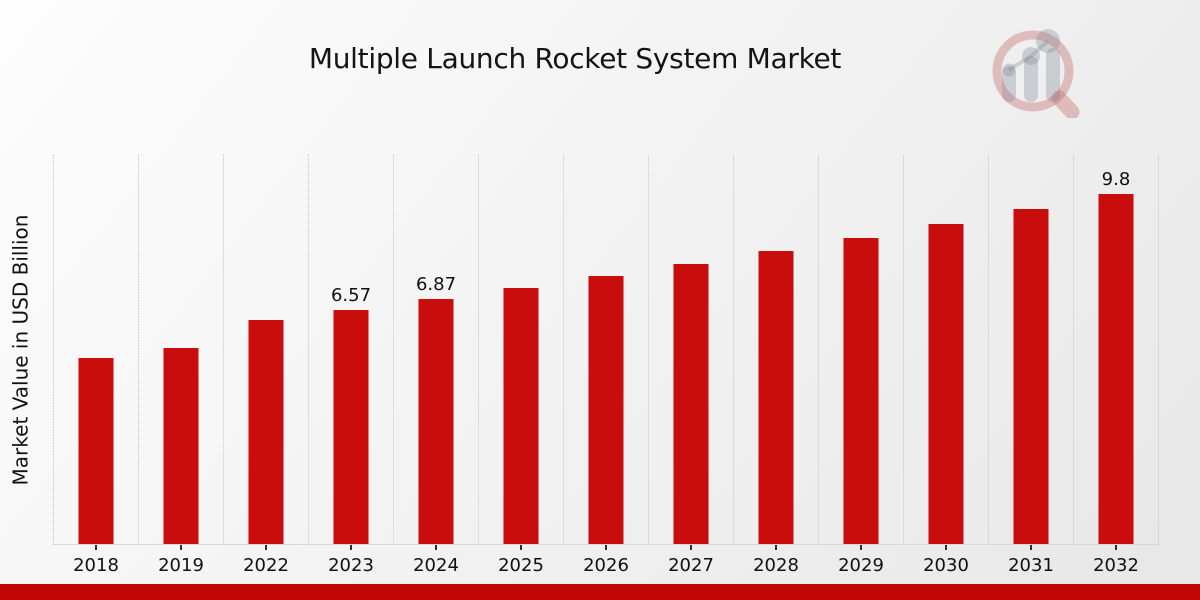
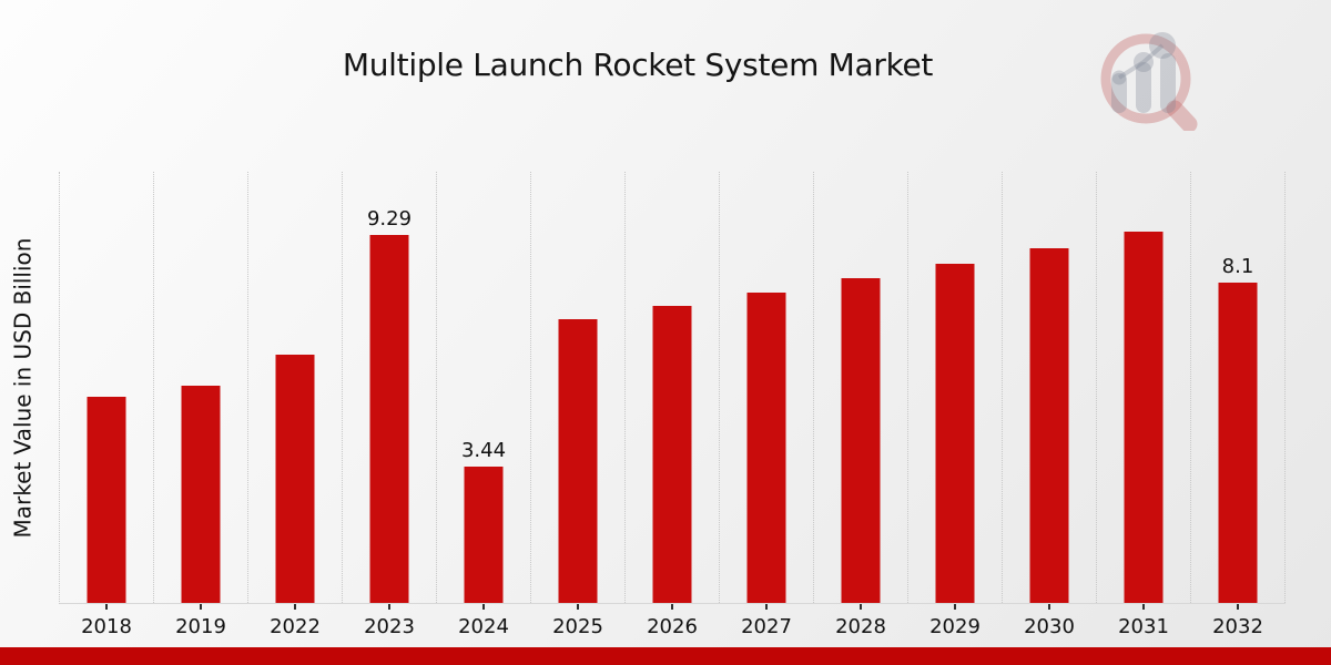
2023: 6.57 -> 9.29
2024: 6.87 -> 3.44
2032: 9.8 -> 8.1
